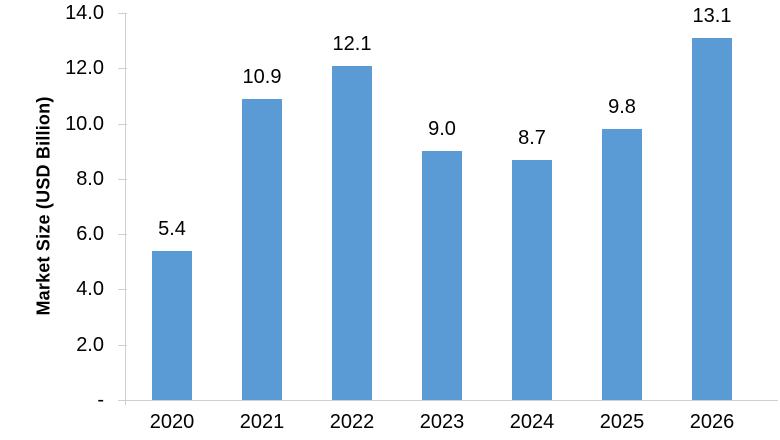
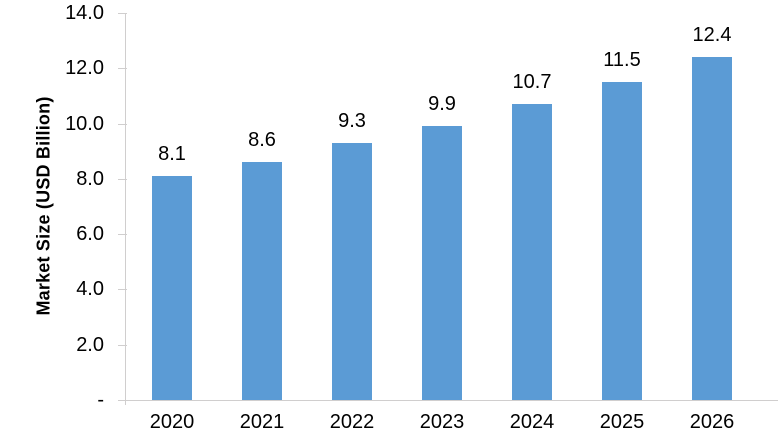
2020: 5.4 -> 8.1
2021: 10.9 -> 8.6
2022: 12.1 -> 9.3
2023: 9.0 -> 9.9
2024: 8.7 -> 10.7
2025: 9.8 -> 11.5
2026: 13.1 -> 12.4
